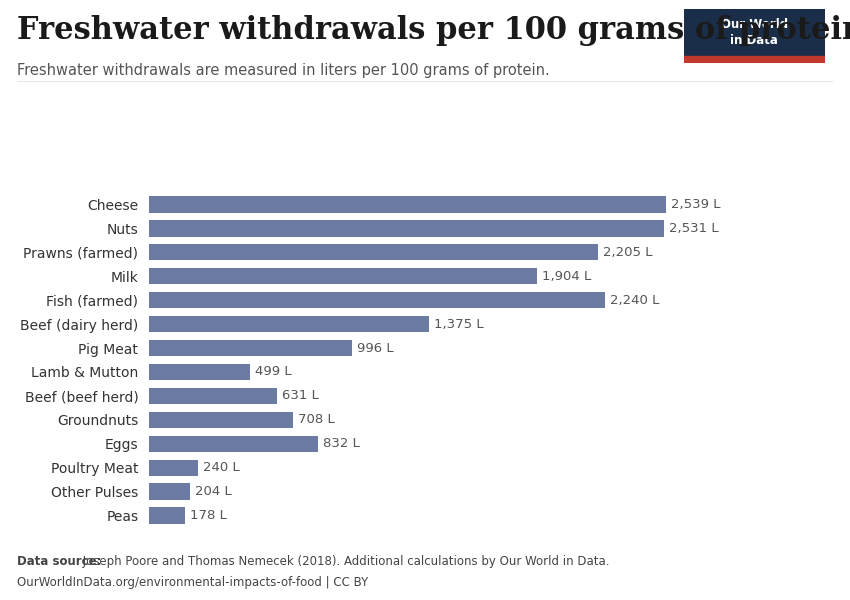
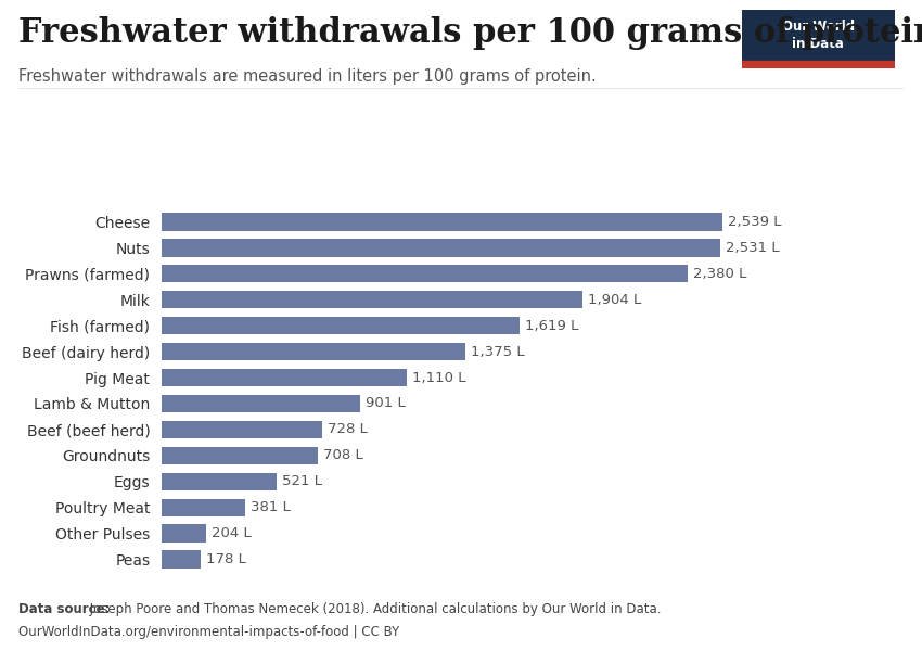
Prawns (farmed): 2,205 -> 2,380
Fish (farmed): 2,240 -> 1,619
Pig Meat: 996 -> 1,110
Lamb & Mutton: 499 -> 901
Beef (beef herd): 631 -> 728
Eggs: 832 -> 521
Poultry Meat: 240 -> 381
